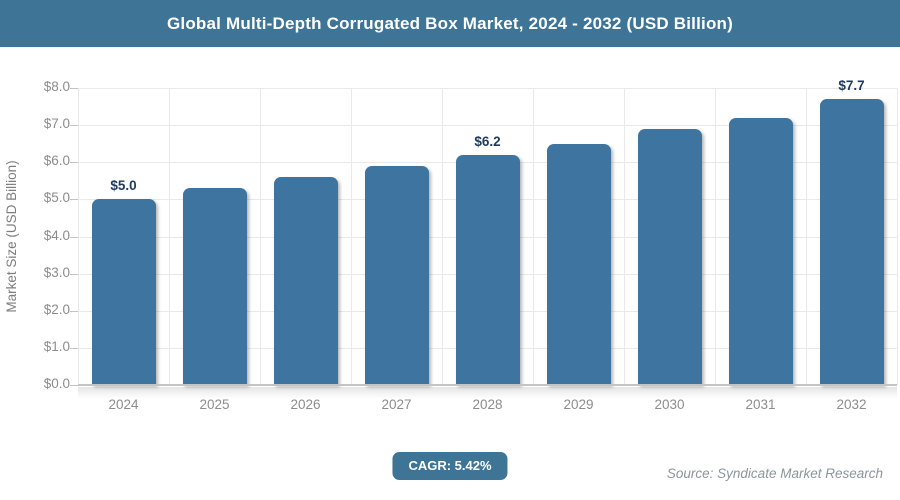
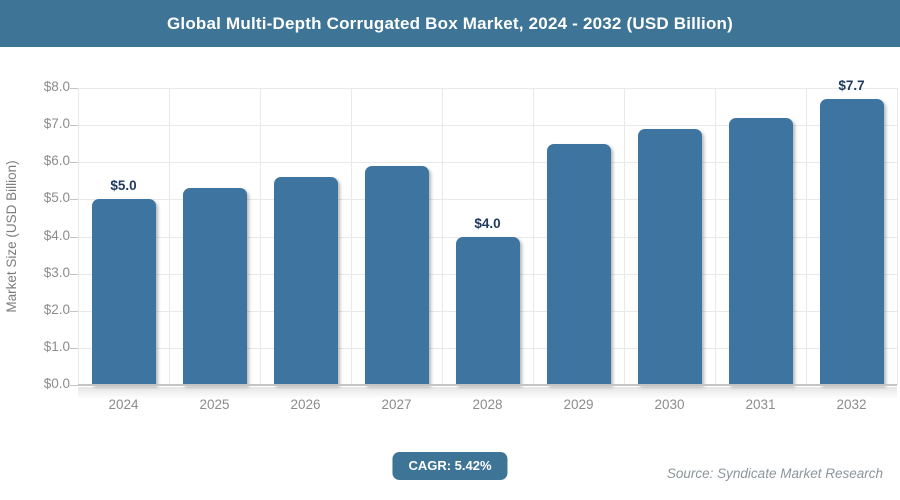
2028: $6.2 -> $4.0
